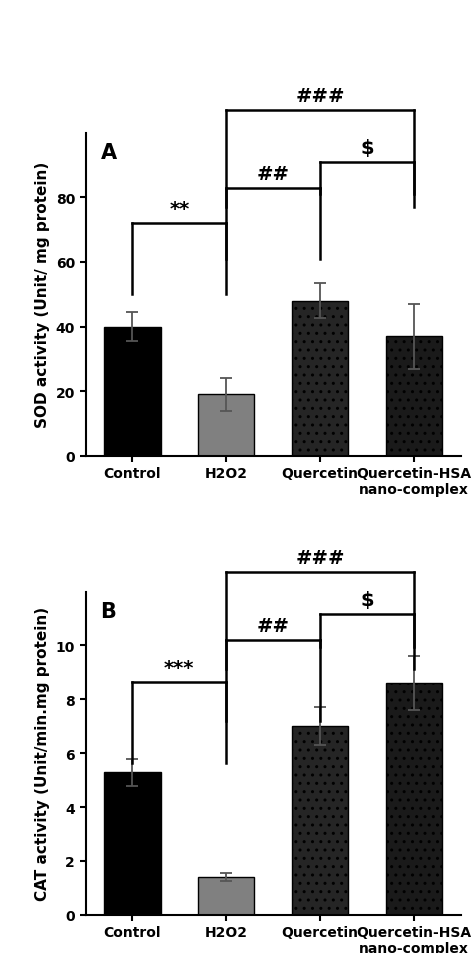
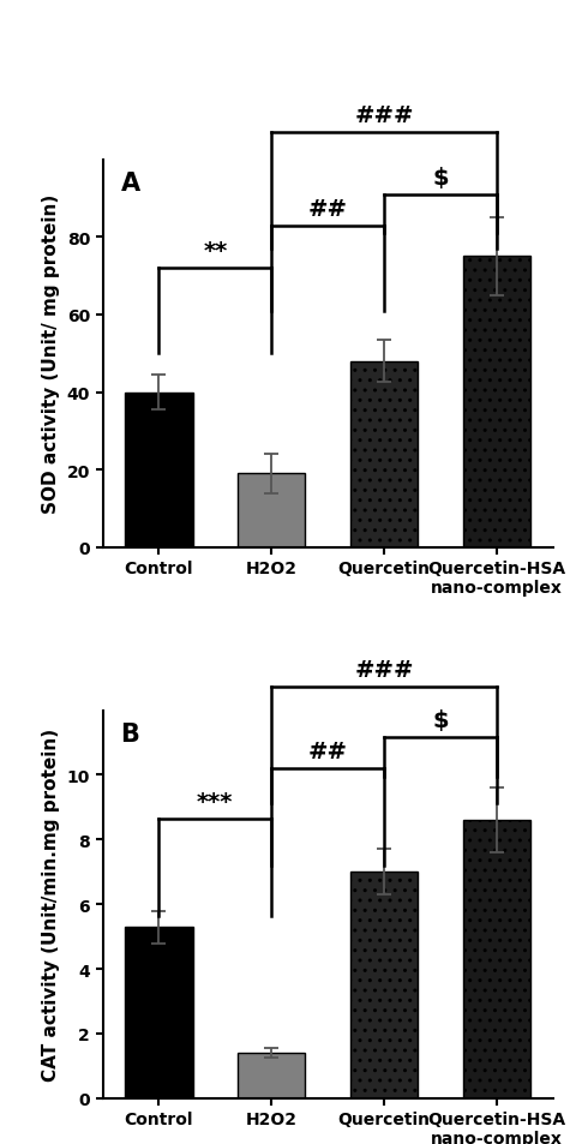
Quercetin-HSA nano-complex: 37 -> 75
